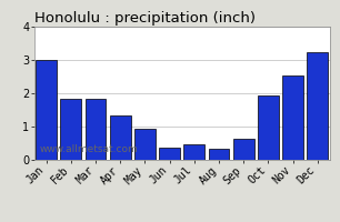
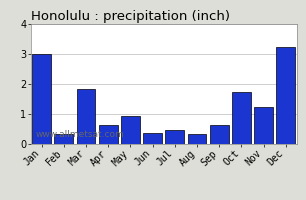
Feb: 1.85 -> 0.35
Apr: 1.35 -> 0.65
Oct: 1.93 -> 1.75
Nov: 2.55 -> 1.25
